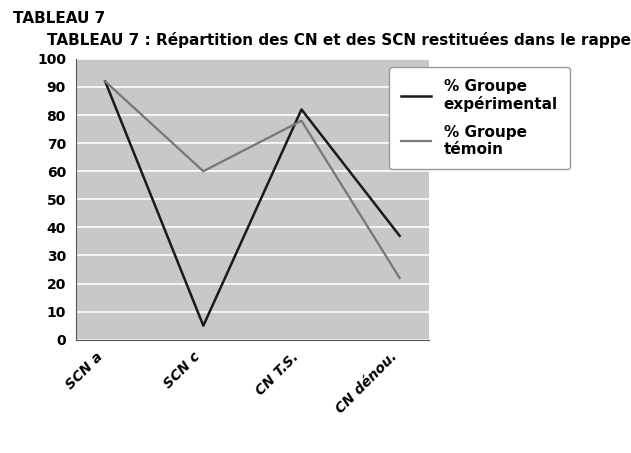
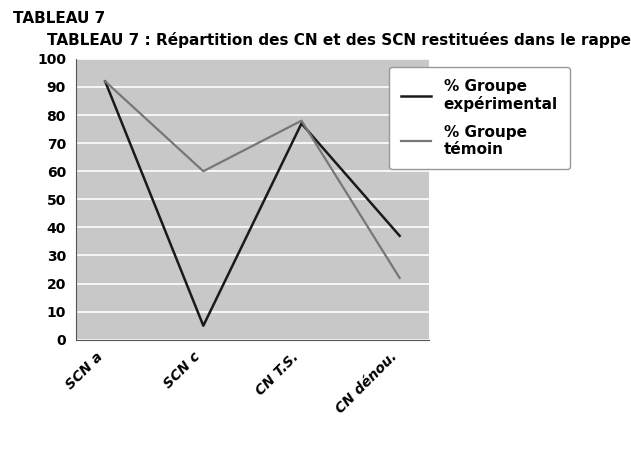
% Groupe expérimental/CN T.S.: 82 -> 77
